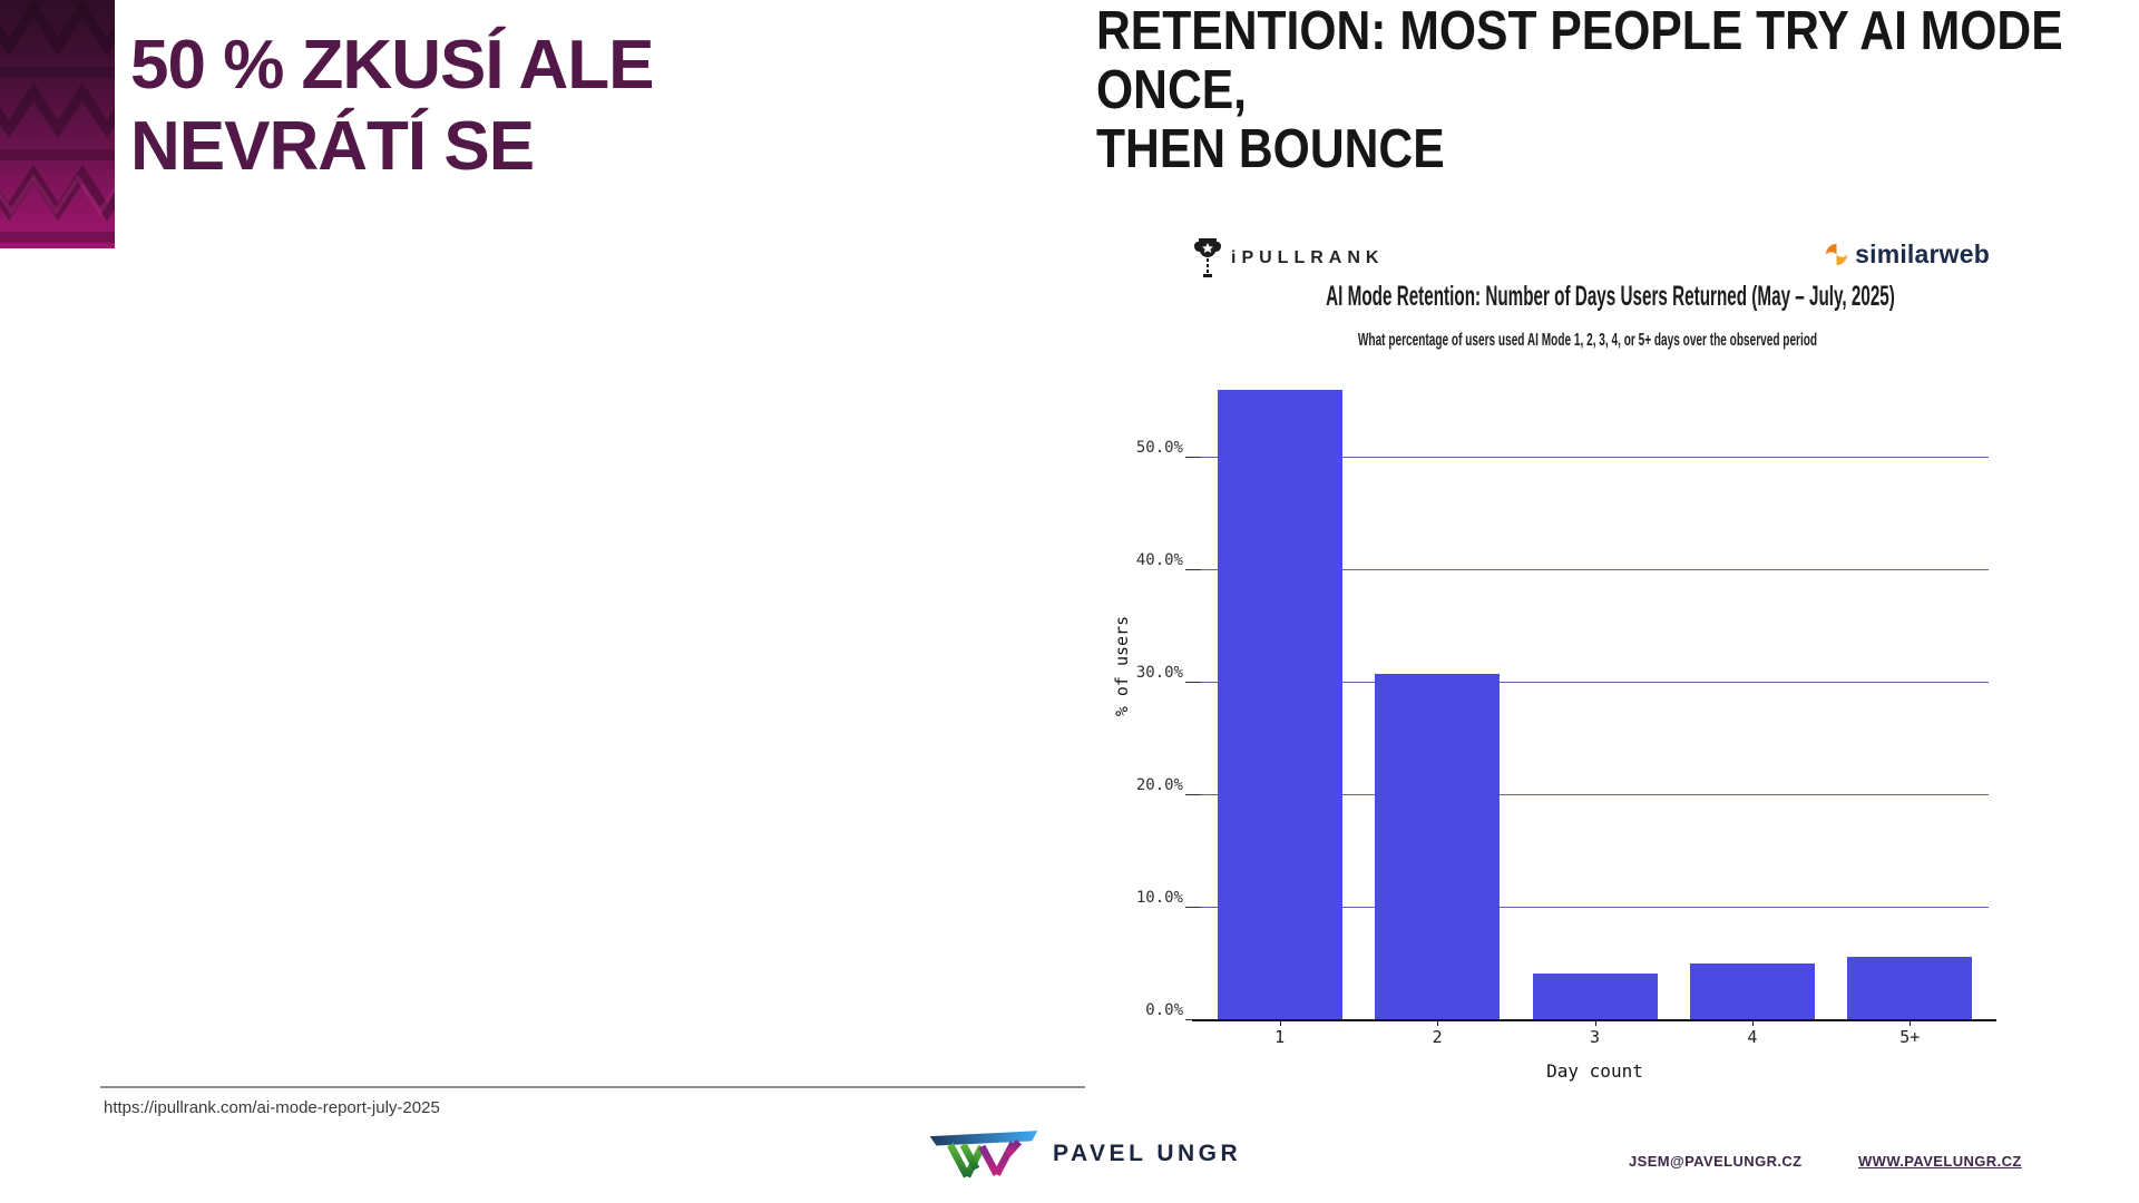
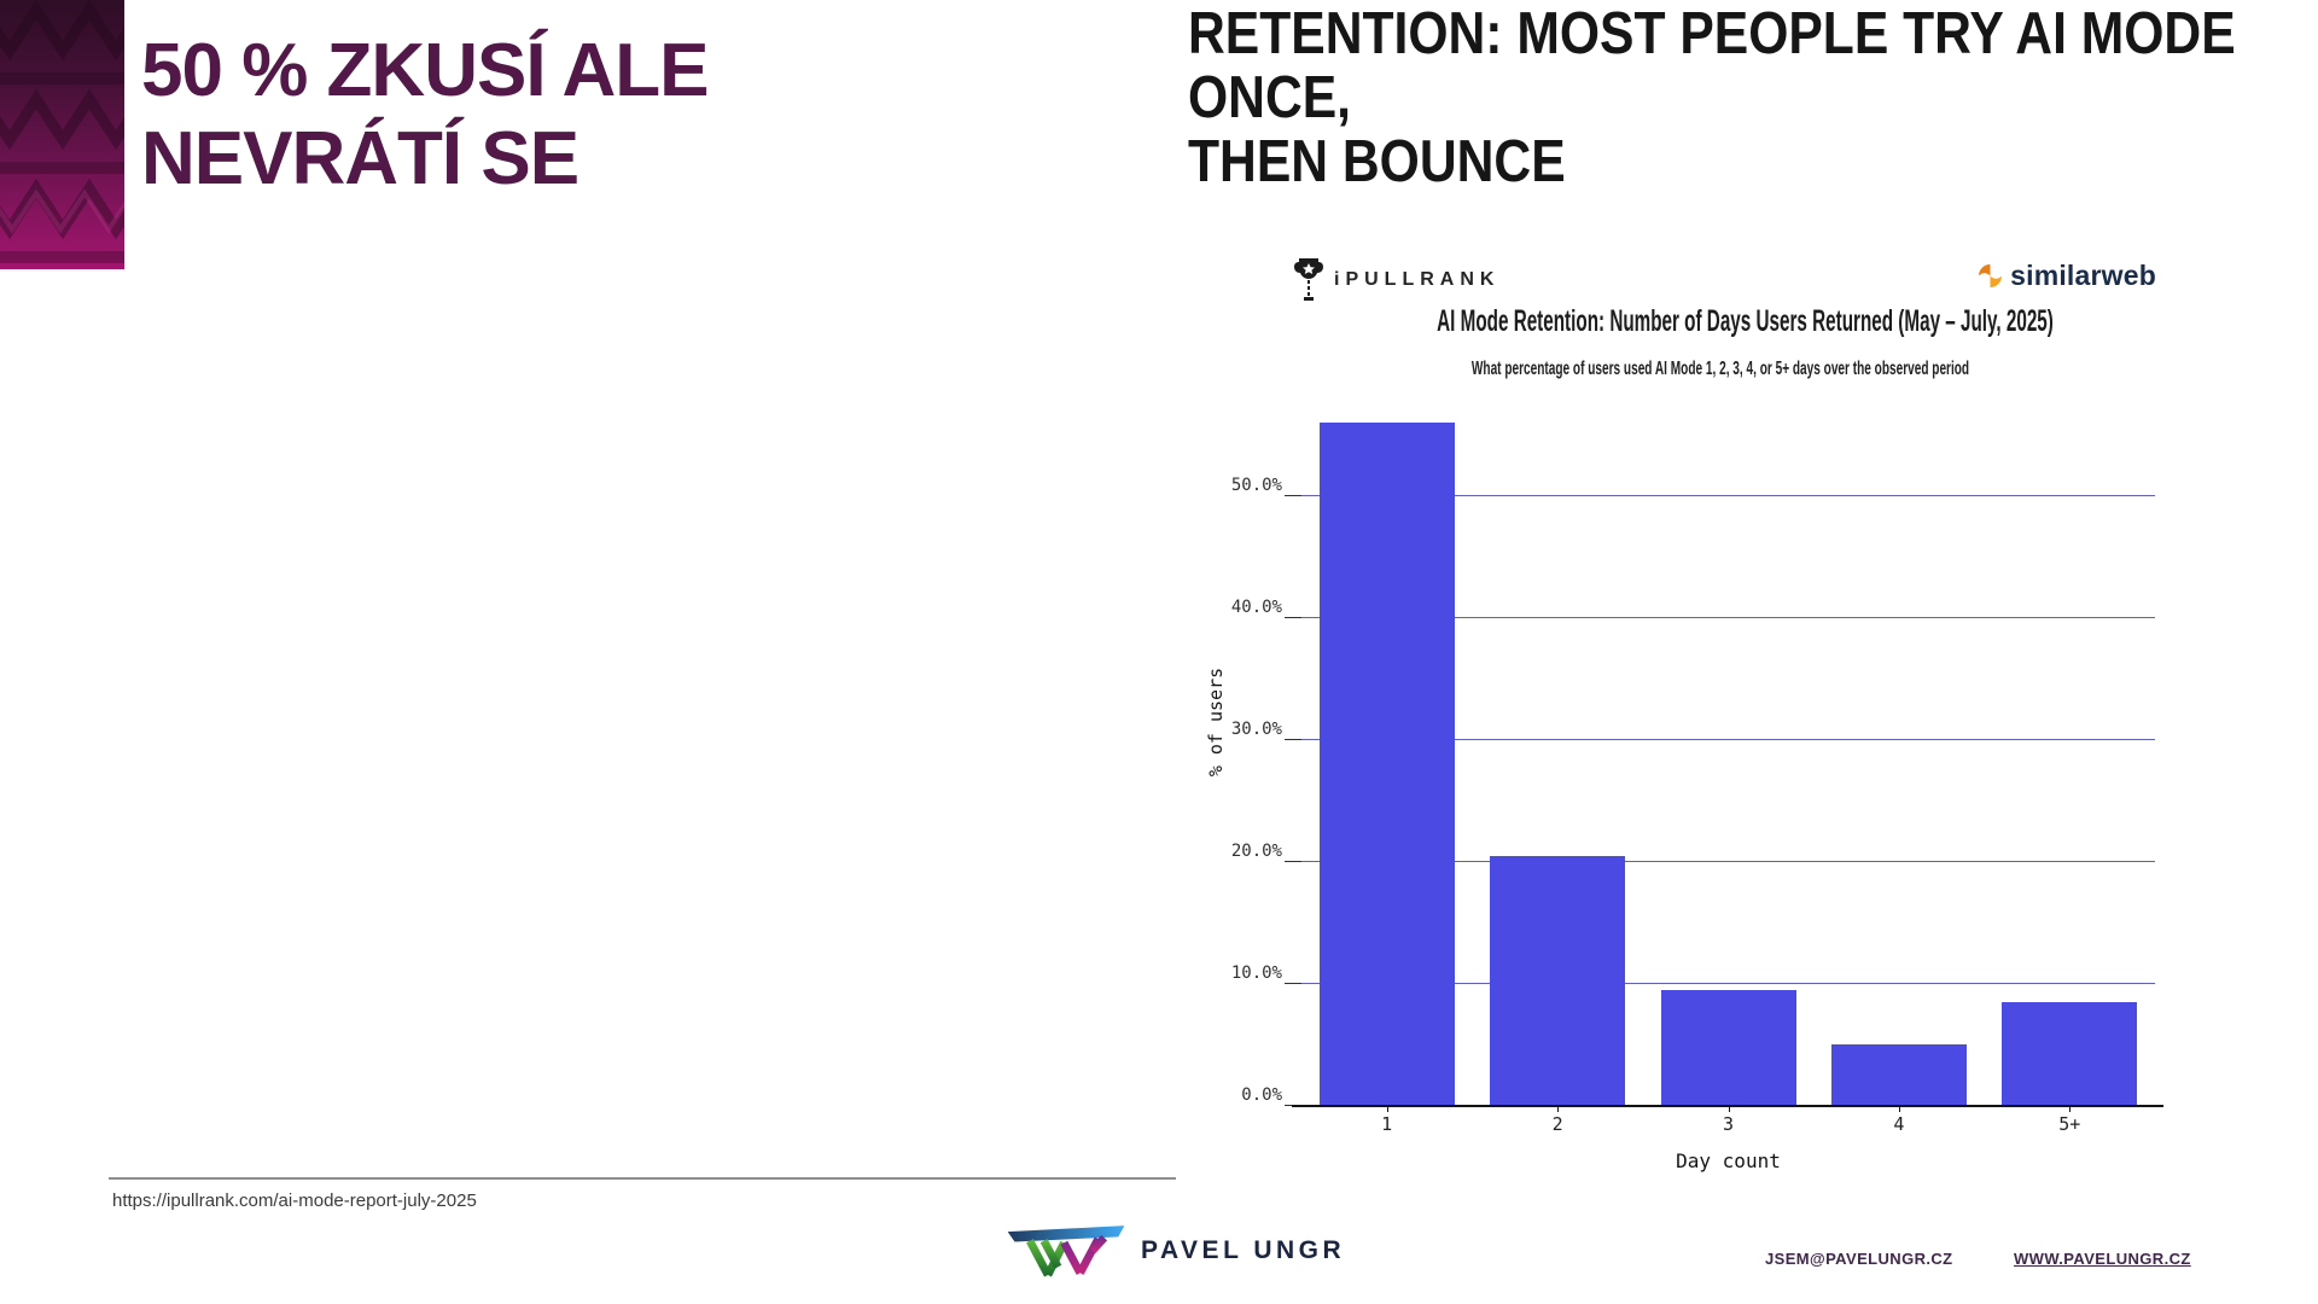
2: 30.8% -> 20.5%
3: 4.2% -> 9.5%
5+: 5.6% -> 8.5%
